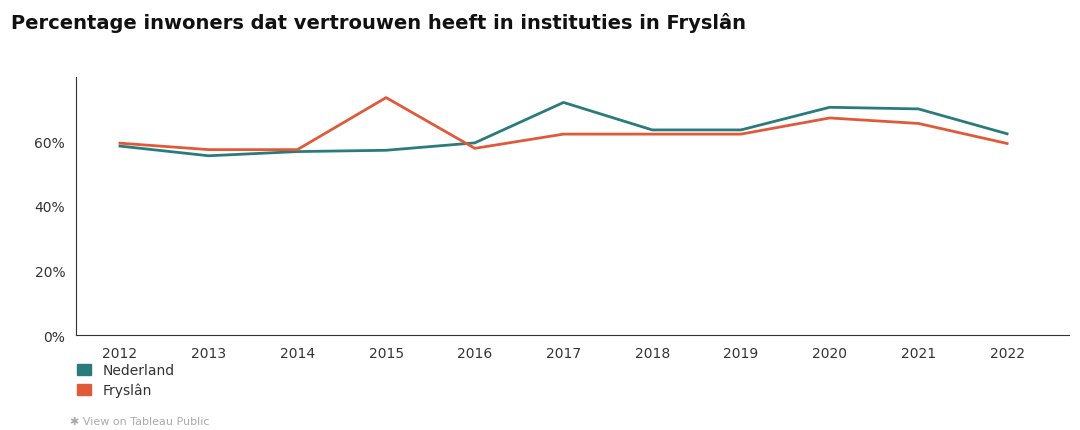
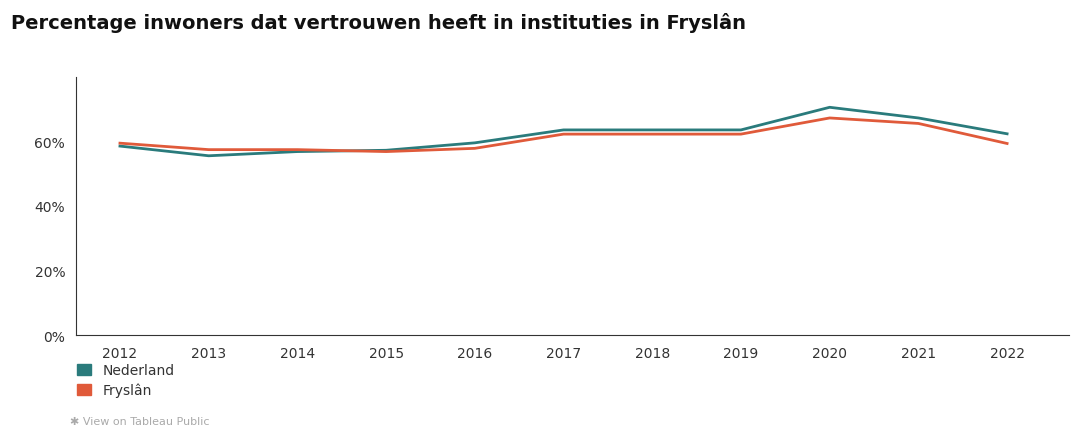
Fryslân/2015: 73.5% -> 56.8%
Nederland/2017: 72.0% -> 63.5%
Nederland/2021: 70.0% -> 67.2%
